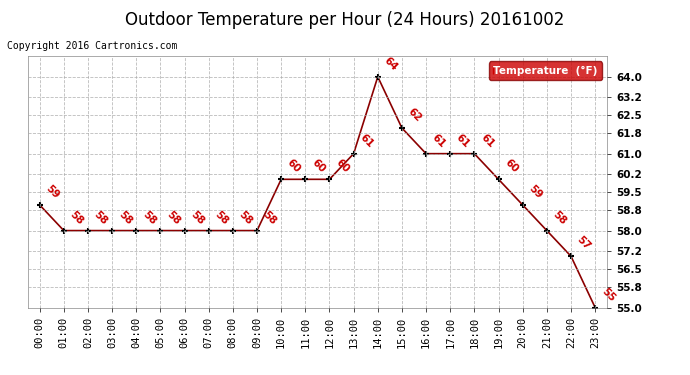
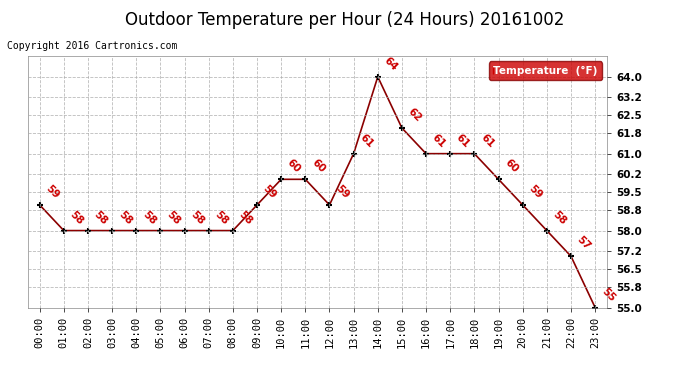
09:00: 58 -> 59
12:00: 60 -> 59
